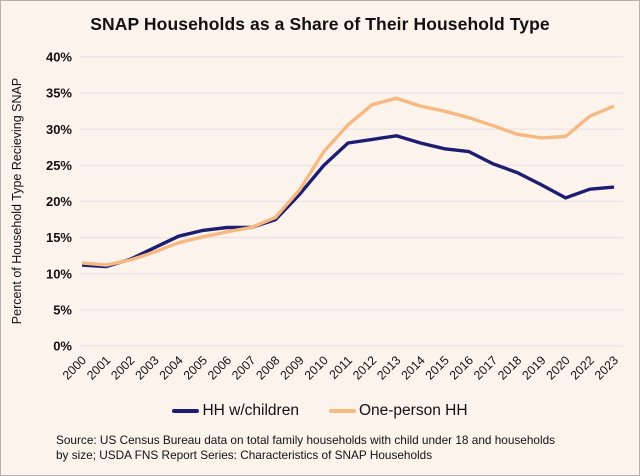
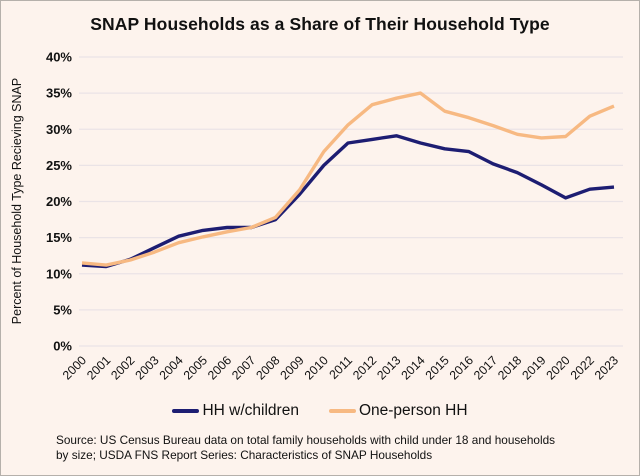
One-person HH/2014: 33% -> 35%
